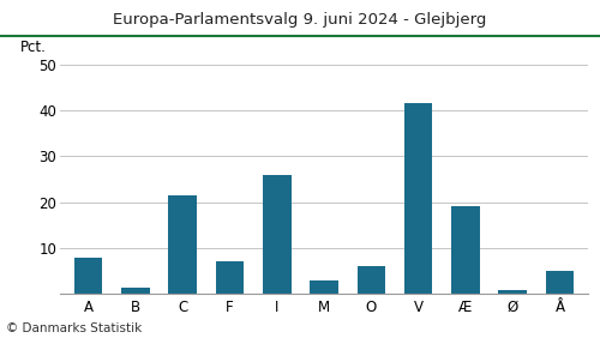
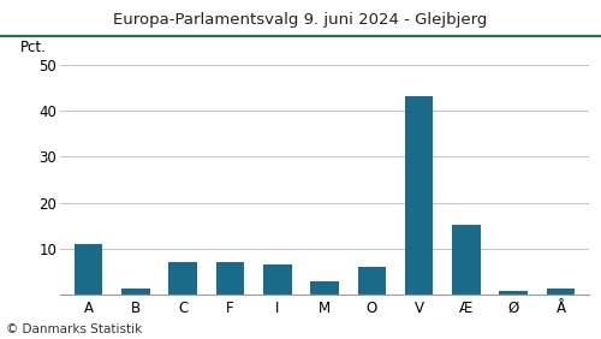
A: 8.0 -> 11.0
C: 21.5 -> 7.0
I: 26.0 -> 6.5
V: 41.5 -> 43.0
Æ: 19.0 -> 15.3
Å: 5.0 -> 1.5
